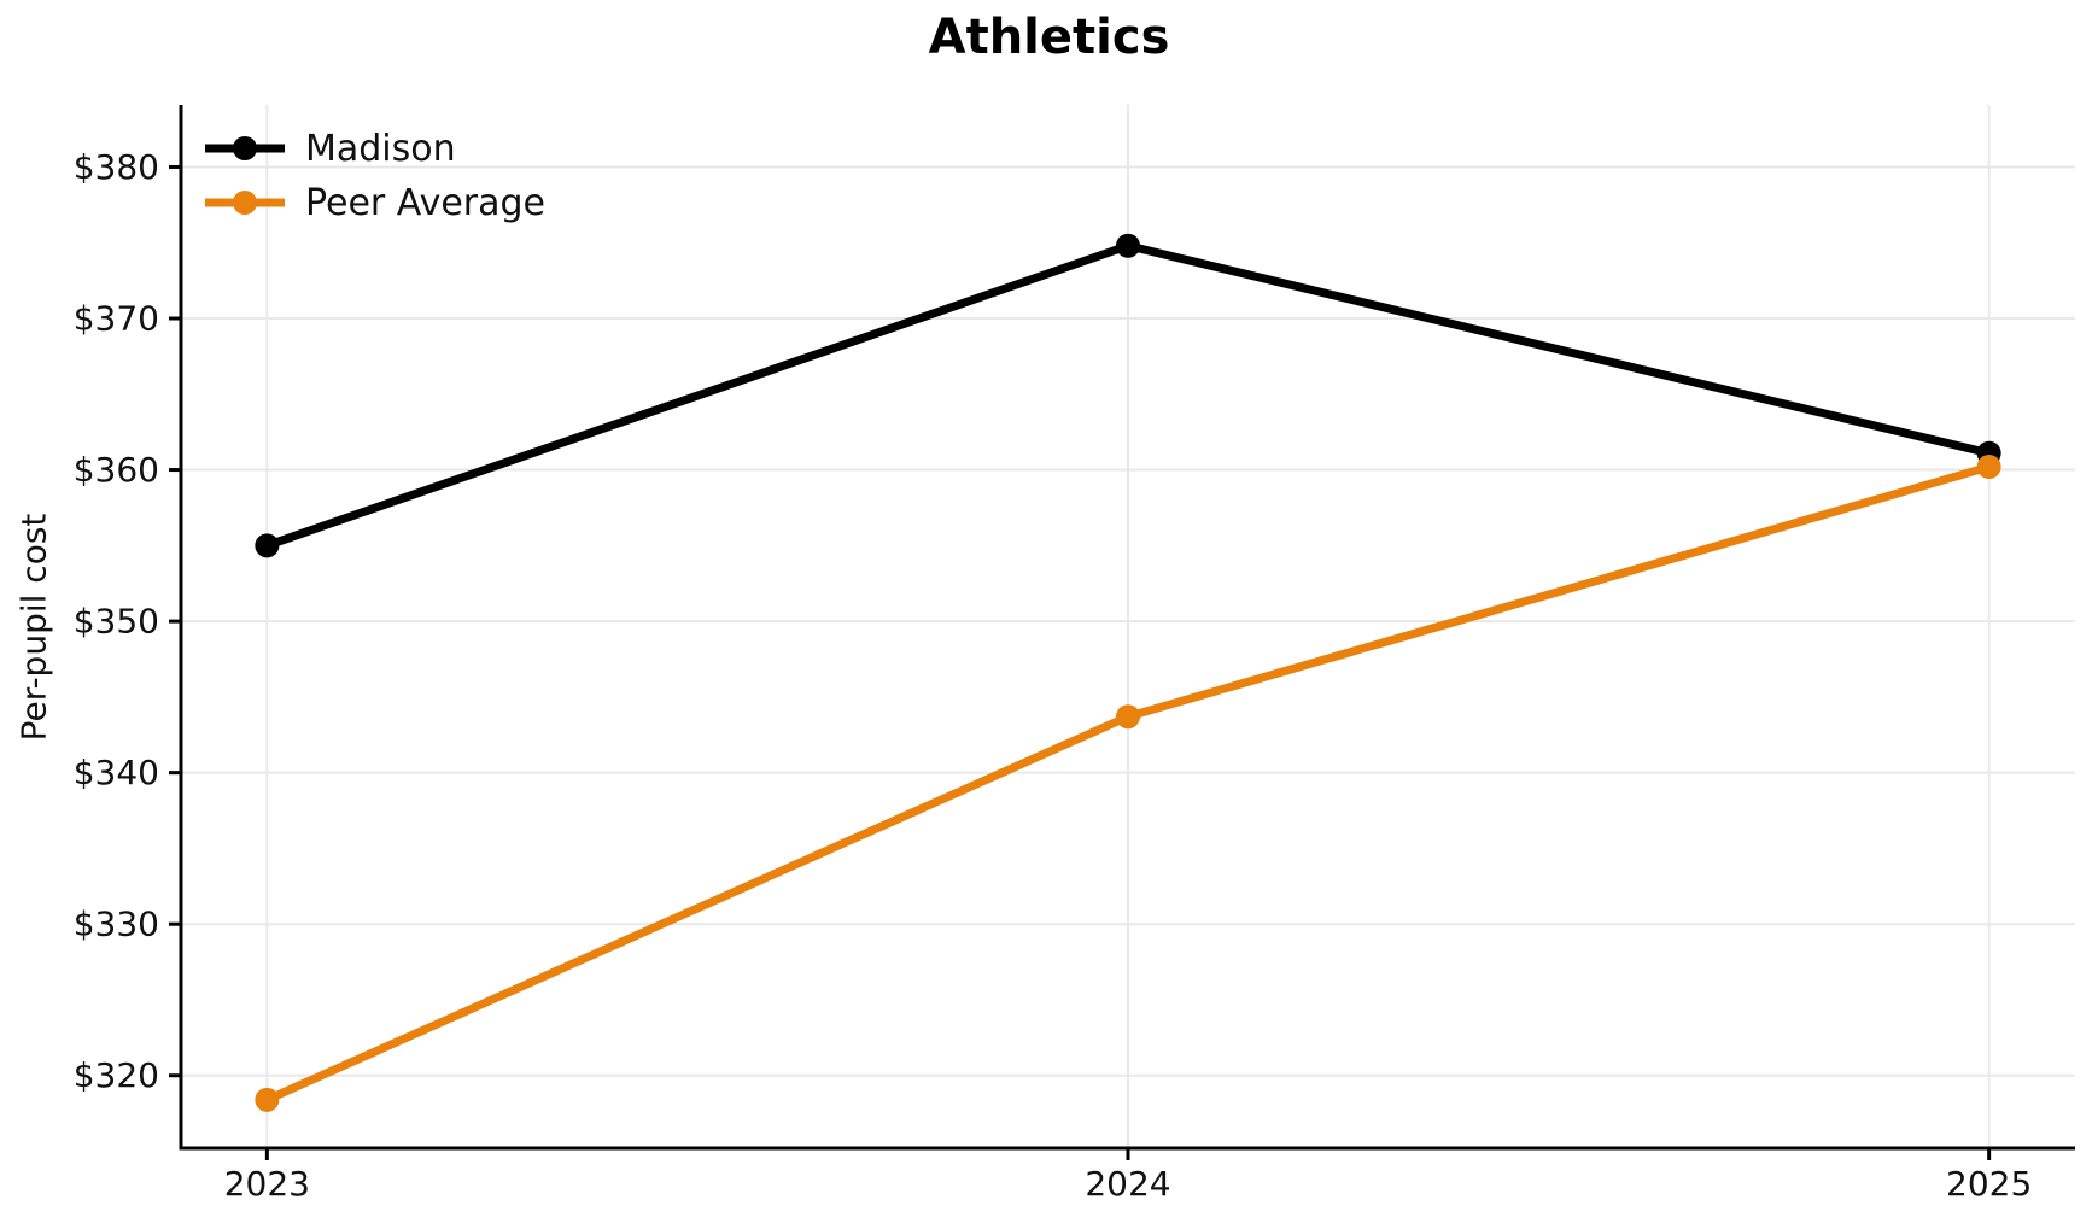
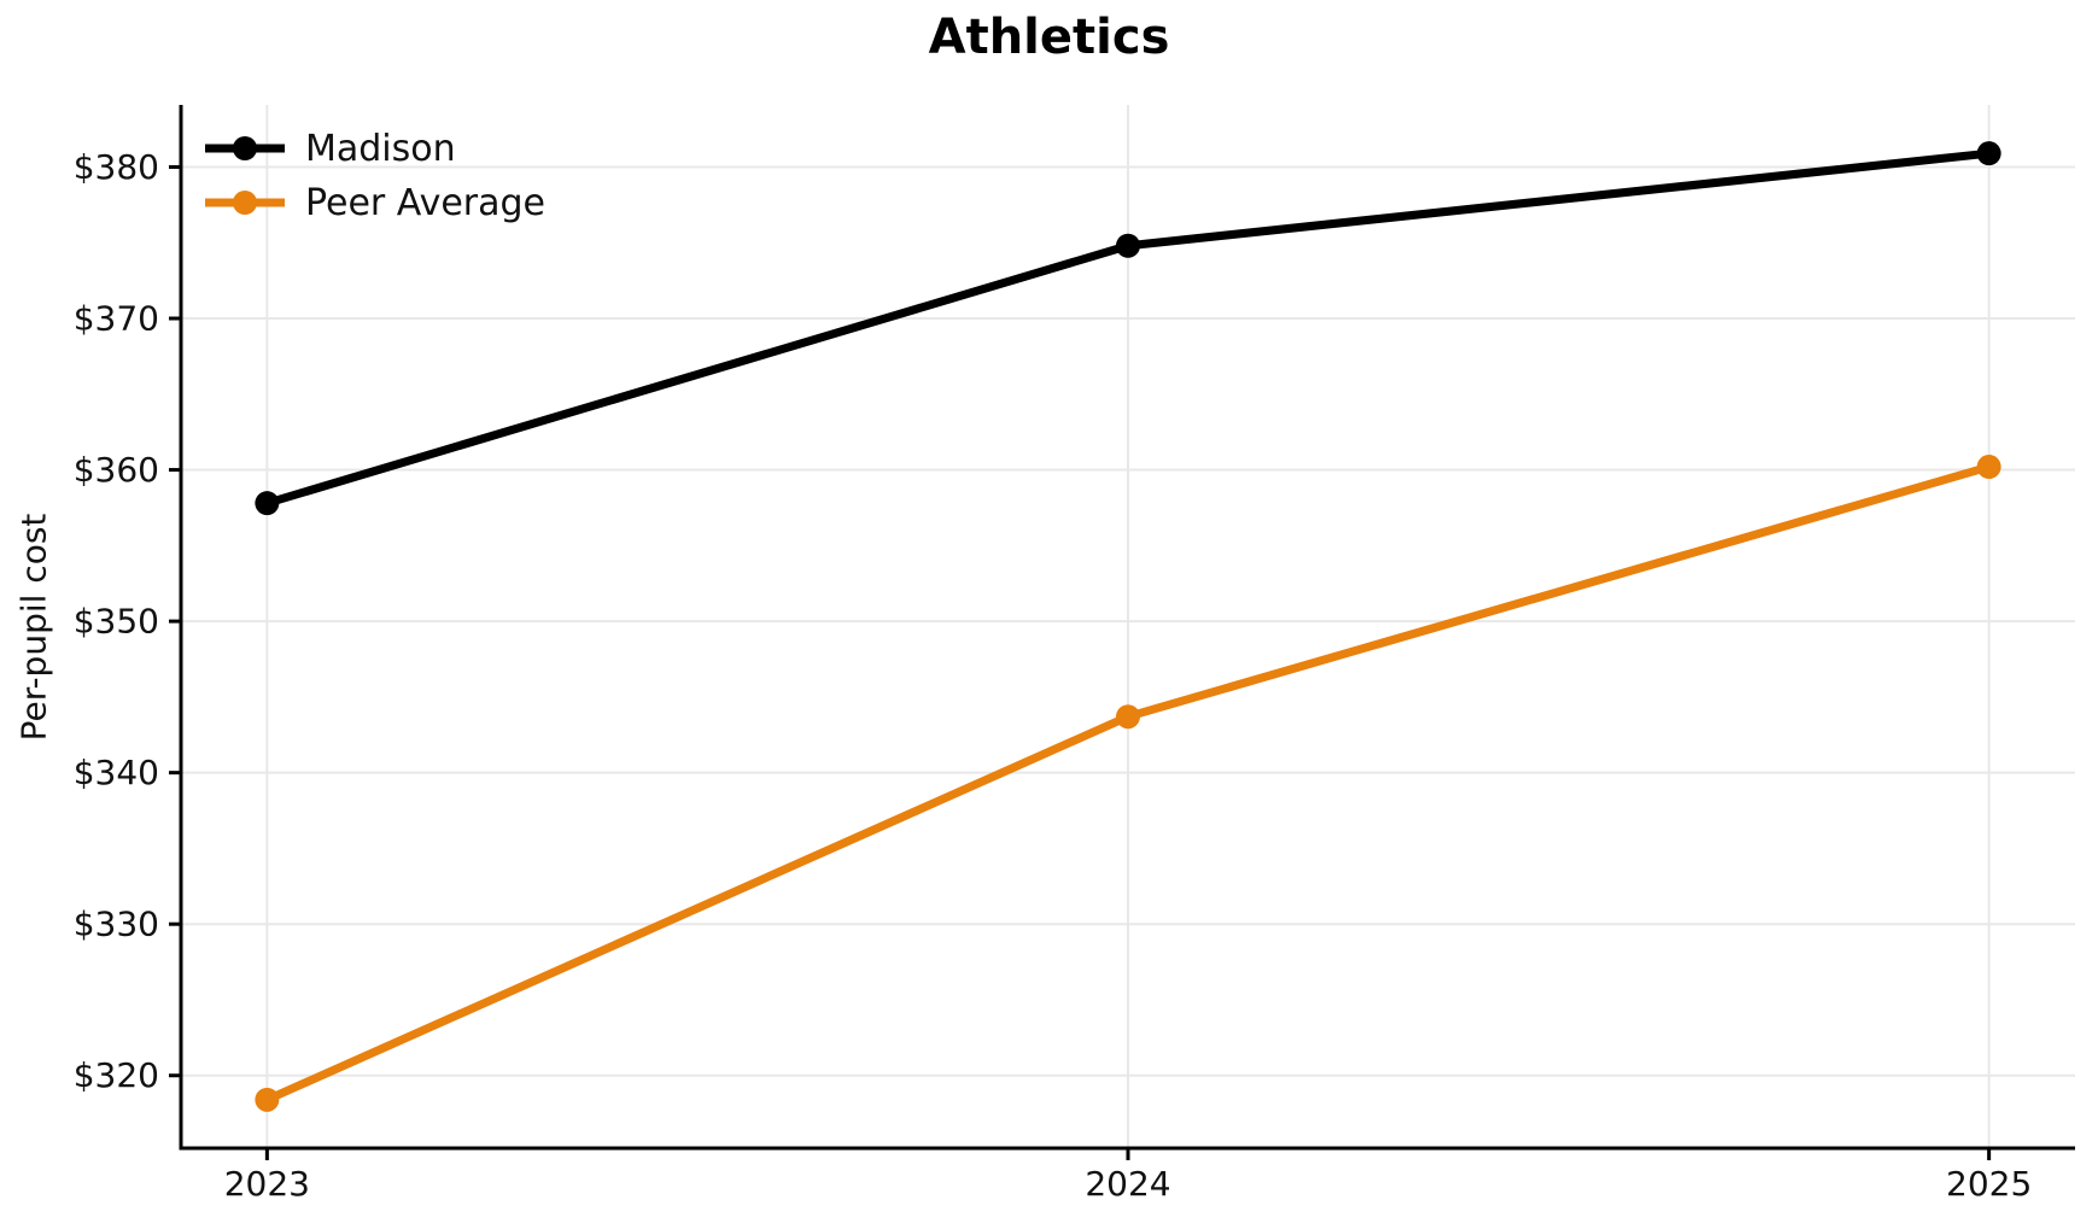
Madison/2023: $355.0 -> $357.8
Madison/2025: $361.1 -> $380.9
